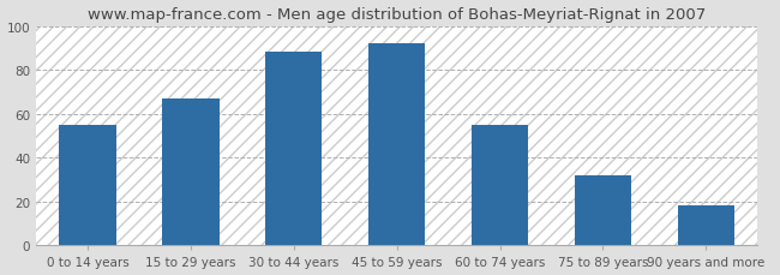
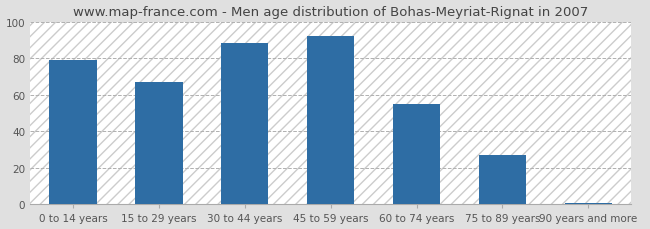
0 to 14 years: 55 -> 79
75 to 89 years: 32 -> 27
90 years and more: 18 -> 1
